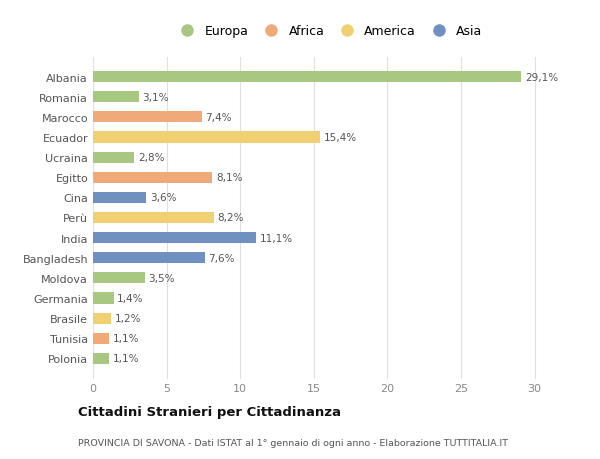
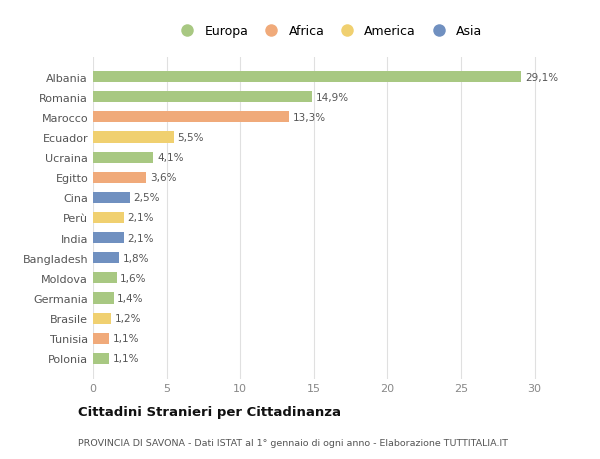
Romania: 3,1% -> 14,9%
Marocco: 7,4% -> 13,3%
Ecuador: 15,4% -> 5,5%
Ucraina: 2,8% -> 4,1%
Egitto: 8,1% -> 3,6%
Cina: 3,6% -> 2,5%
Perù: 8,2% -> 2,1%
India: 11,1% -> 2,1%
Bangladesh: 7,6% -> 1,8%
Moldova: 3,5% -> 1,6%
